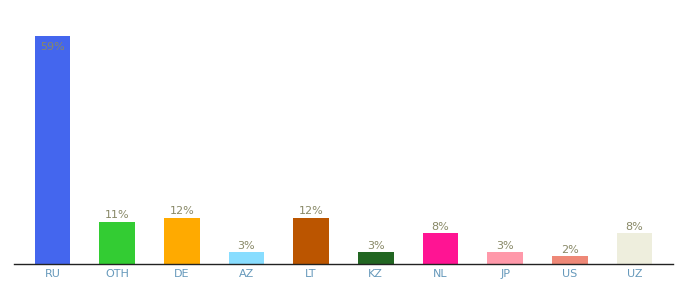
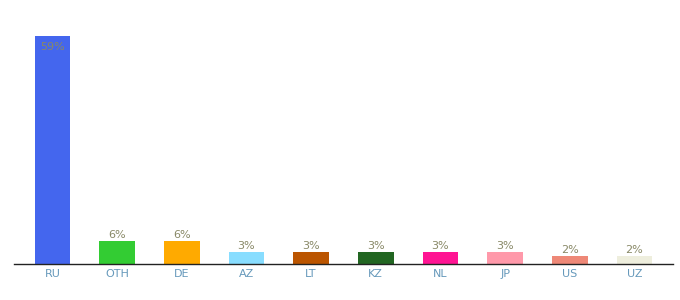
OTH: 11% -> 6%
DE: 12% -> 6%
LT: 12% -> 3%
NL: 8% -> 3%
UZ: 8% -> 2%
